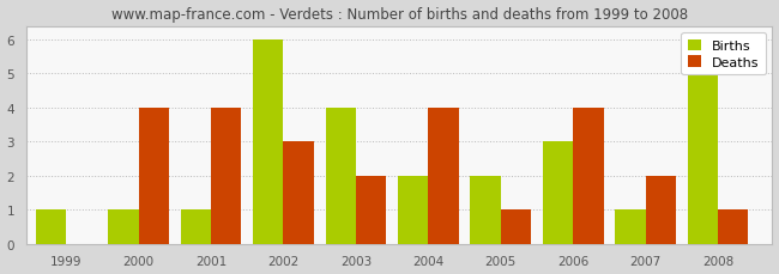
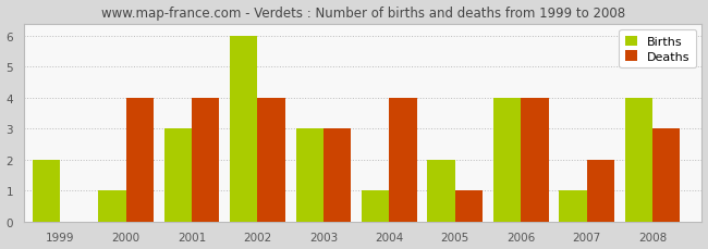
Births/1999: 1 -> 2
Births/2001: 1 -> 3
Deaths/2002: 3 -> 4
Births/2003: 4 -> 3
Deaths/2003: 2 -> 3
Births/2004: 2 -> 1
Births/2006: 3 -> 4
Births/2008: 5 -> 4
Deaths/2008: 1 -> 3
